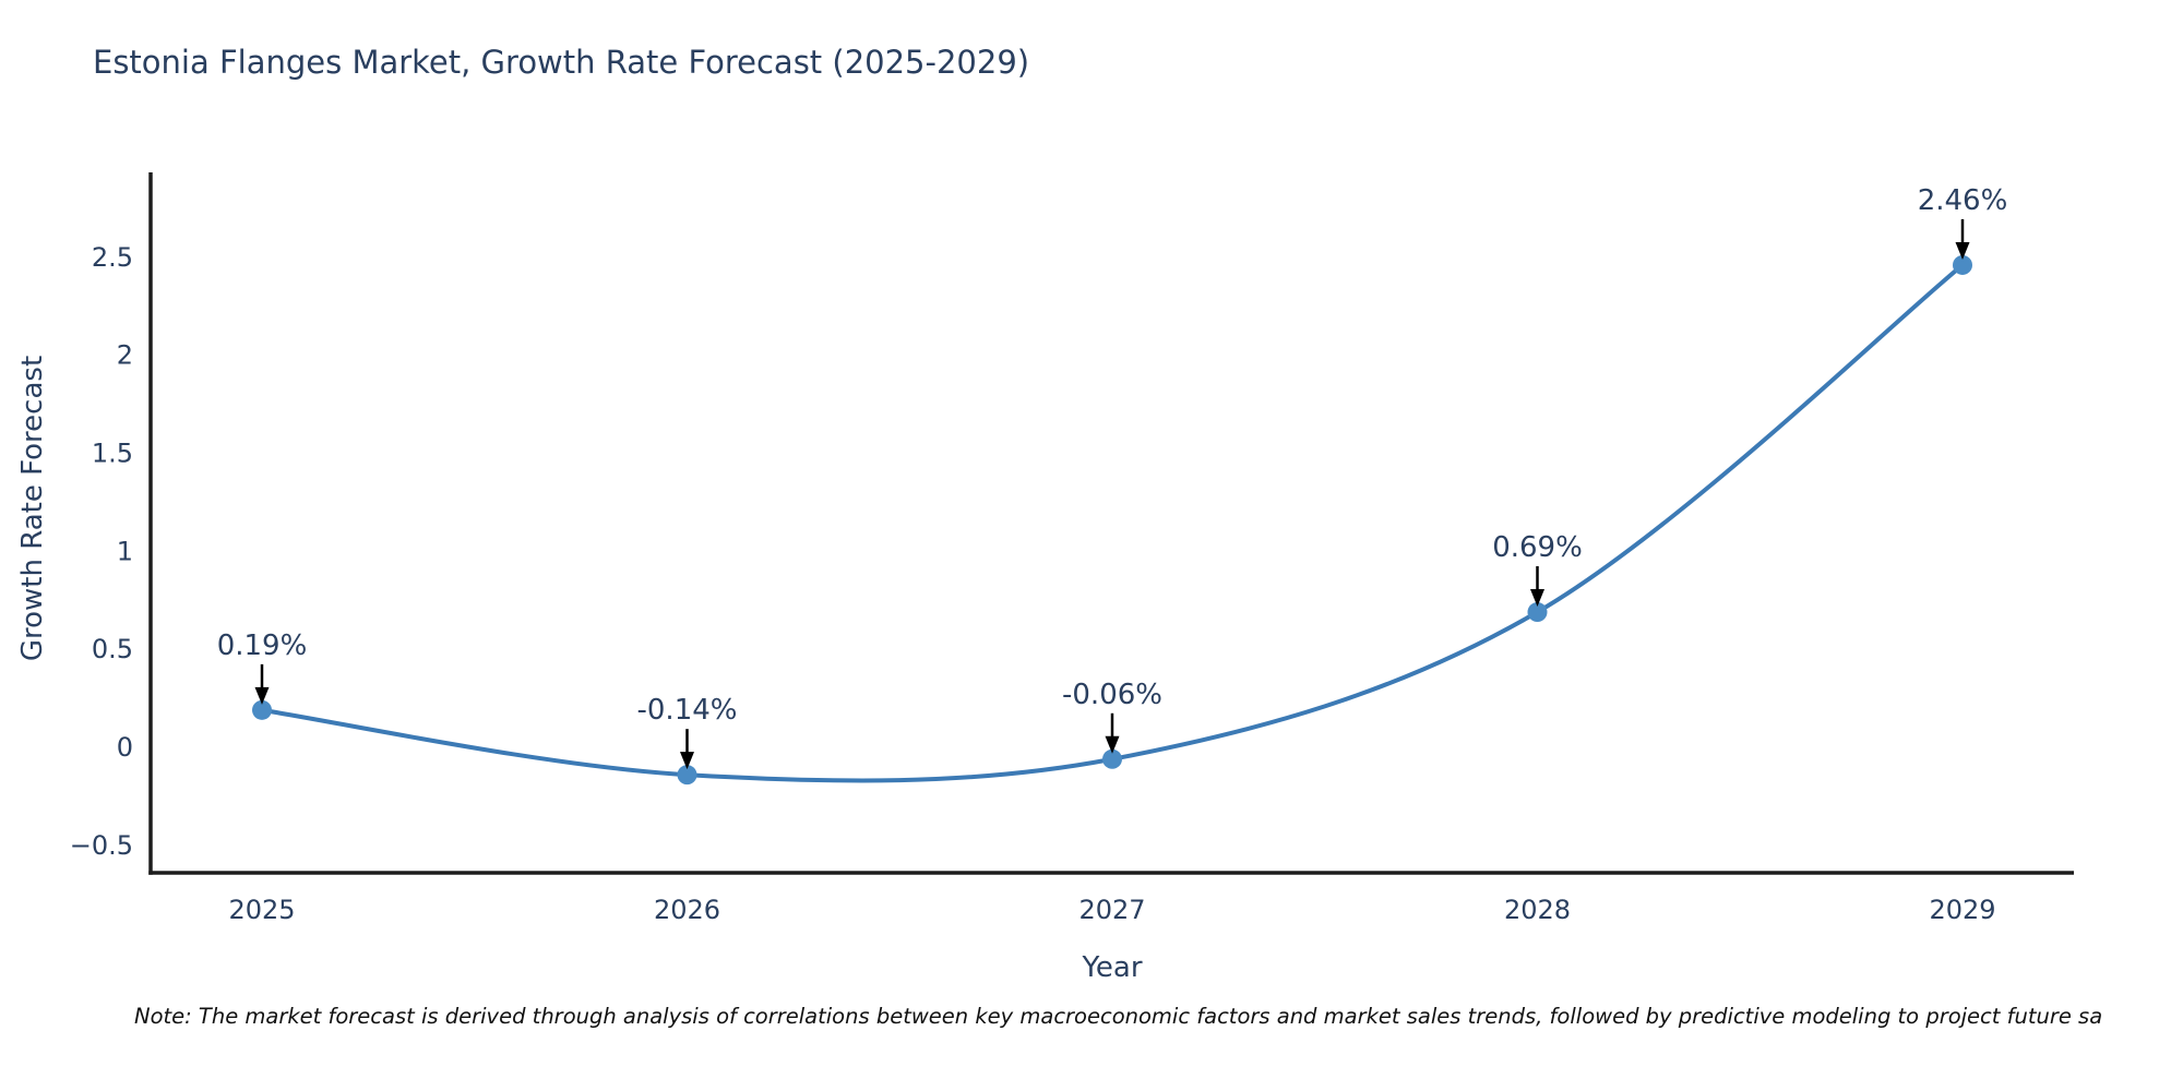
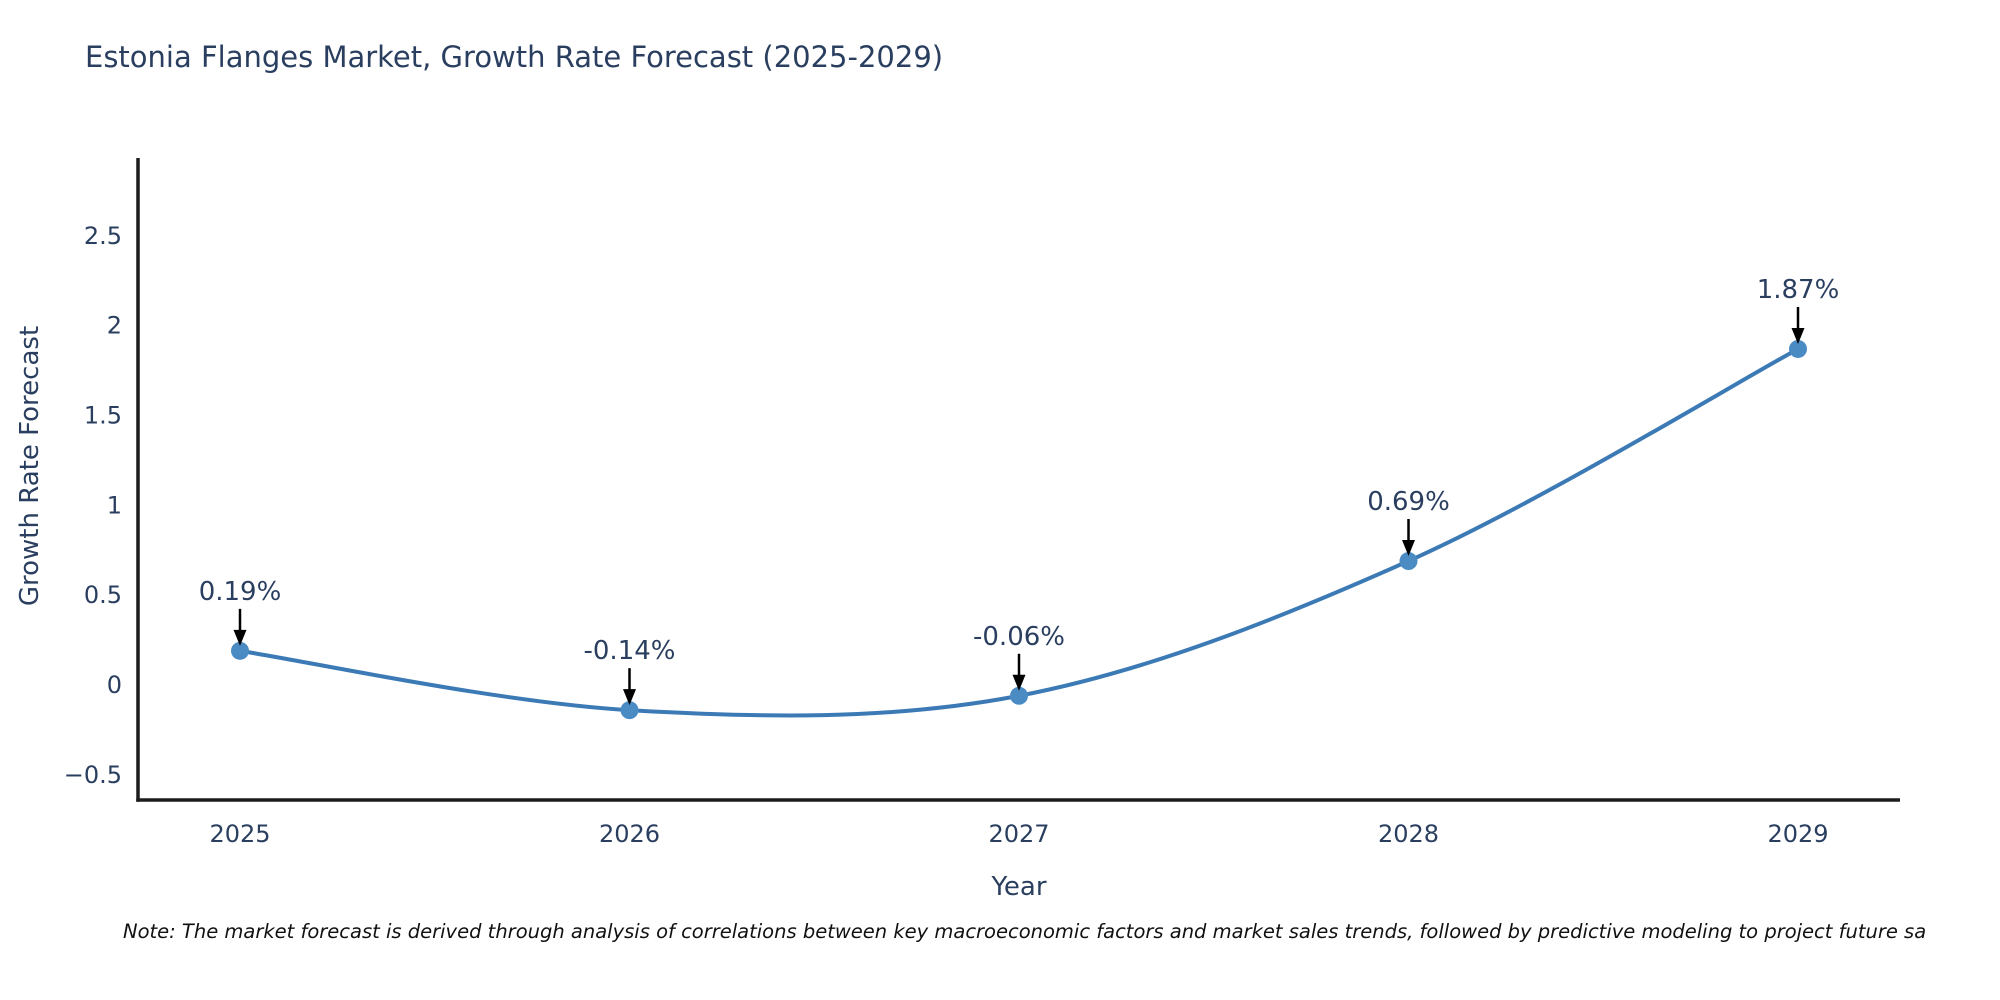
2029: 2.46% -> 1.87%
